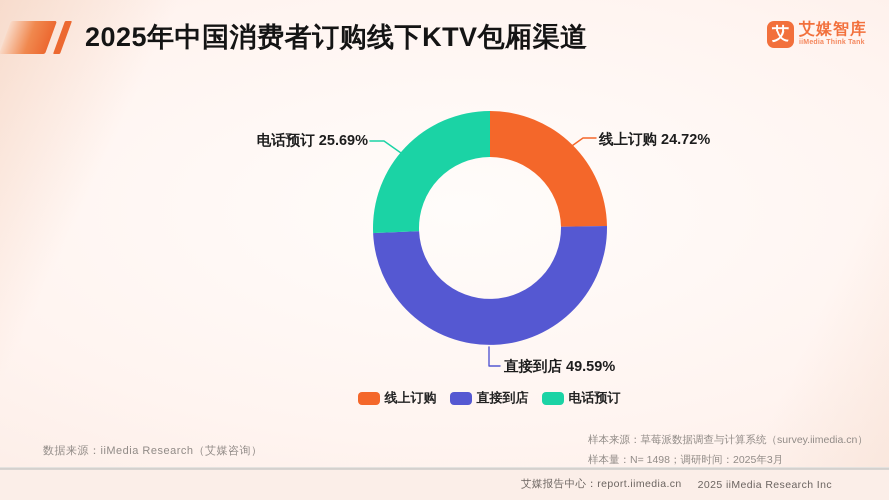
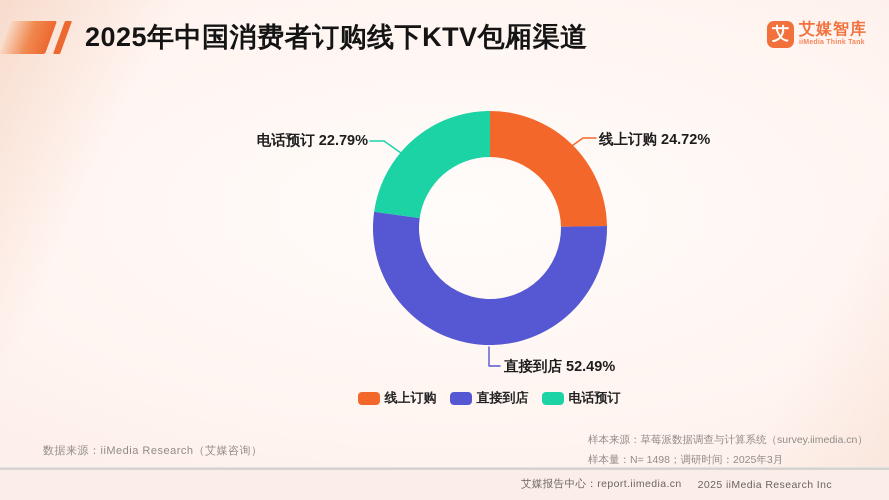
直接到店: 49.59% -> 52.49%
电话预订: 25.69% -> 22.79%
